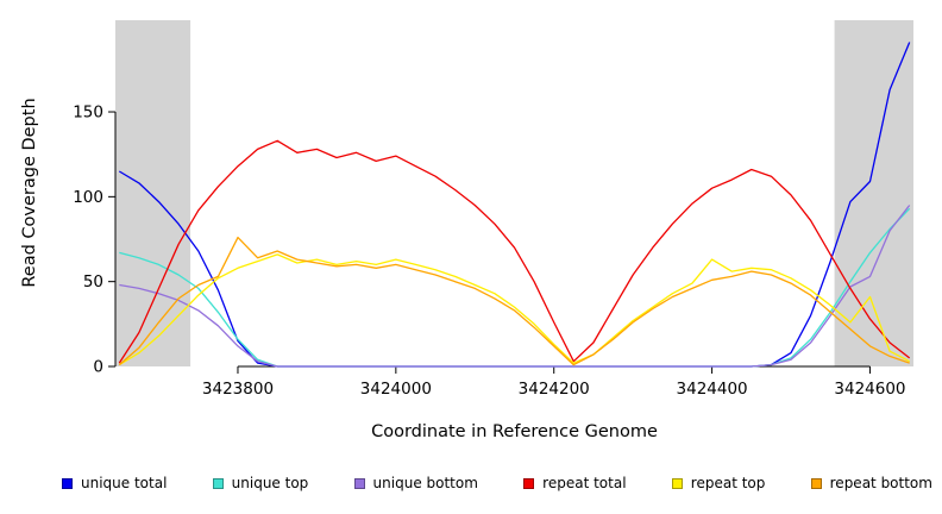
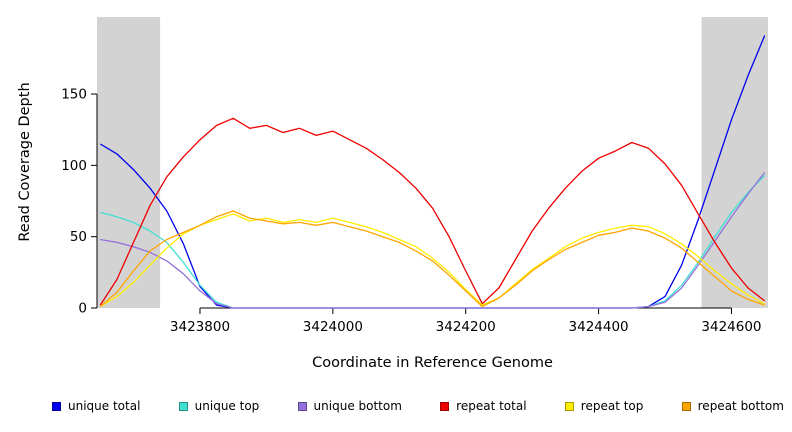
repeat bottom/3423800: 76 -> 58
repeat top/3424400: 63 -> 53
unique total/3424600: 109 -> 132
unique bottom/3424600: 53 -> 64
repeat top/3424600: 41 -> 17
